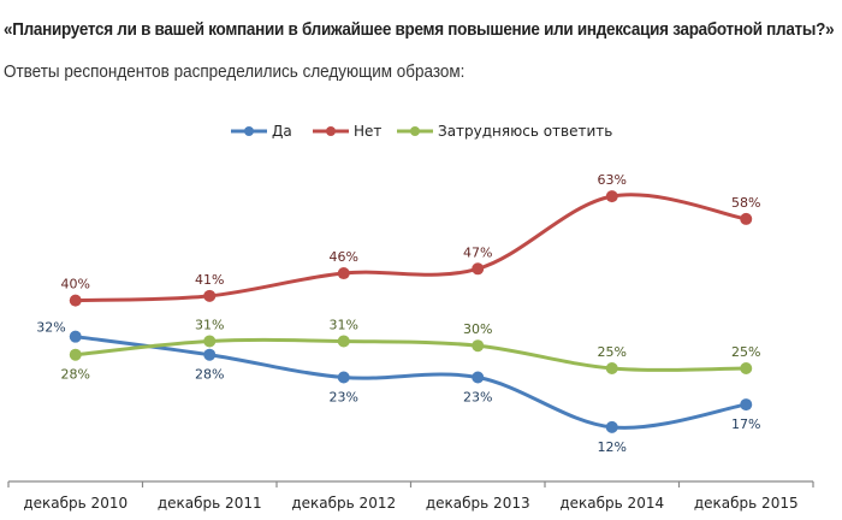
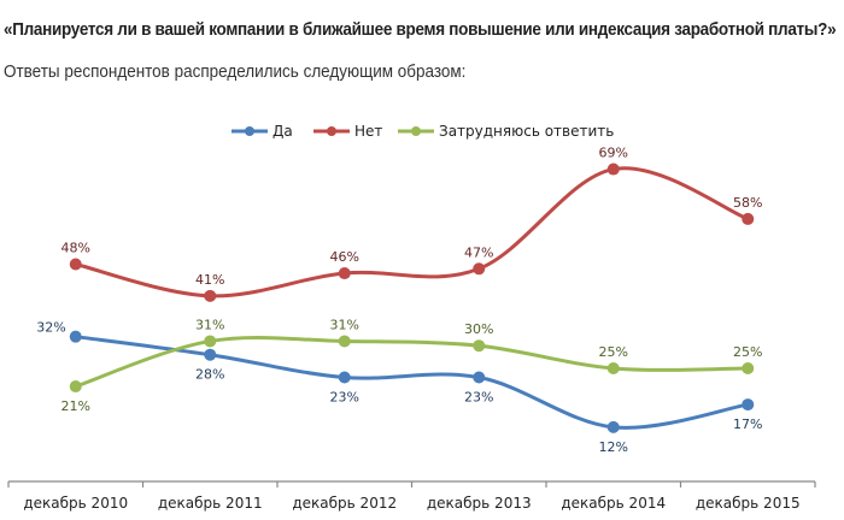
Нет/декабрь 2010: 40% -> 48%
Затрудняюсь ответить/декабрь 2010: 28% -> 21%
Нет/декабрь 2014: 63% -> 69%
